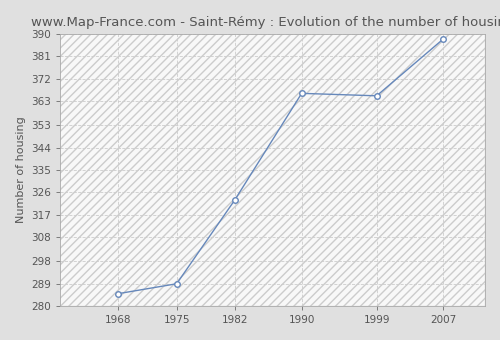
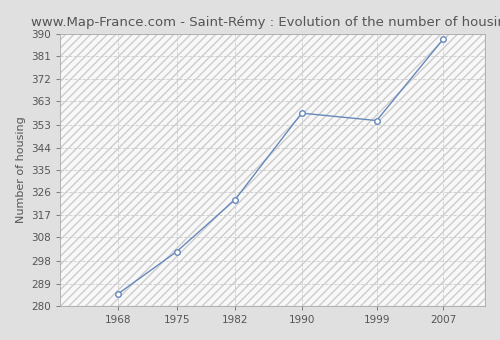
1975: 289 -> 302
1990: 366 -> 358
1999: 365 -> 355
